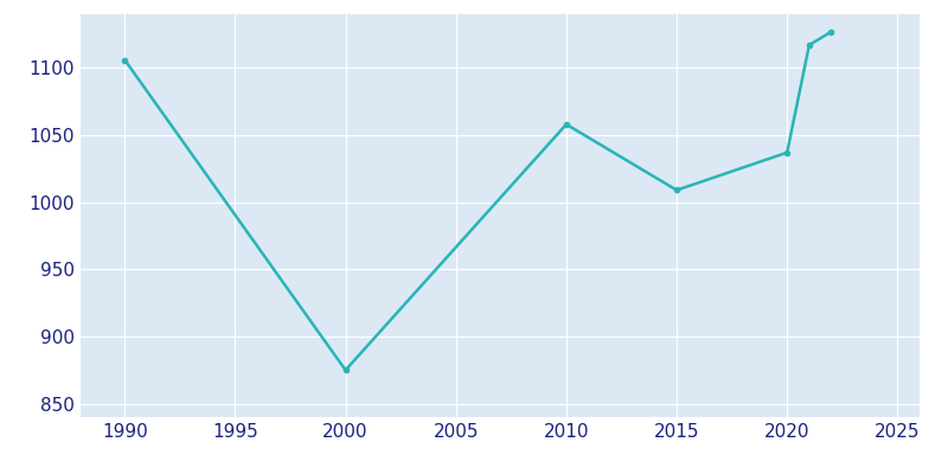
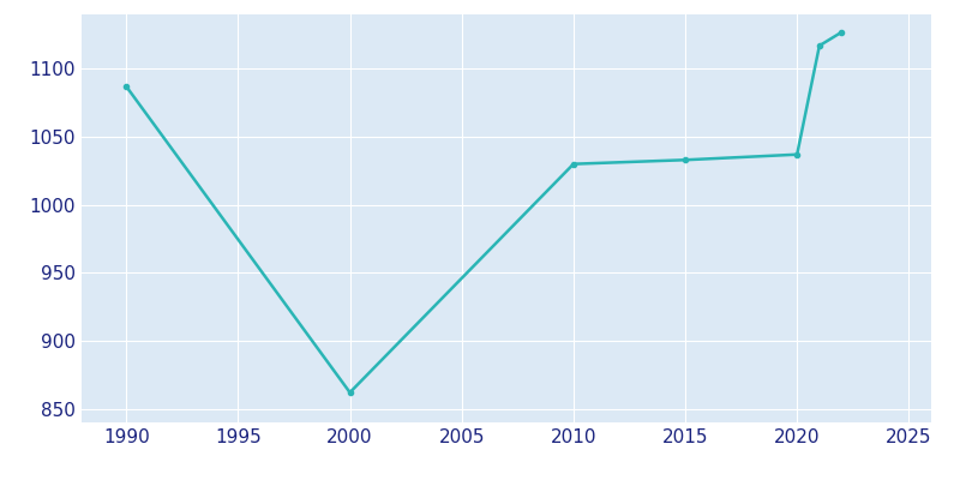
1990: 1106 -> 1087
2000: 875 -> 862
2010: 1058 -> 1030
2015: 1009 -> 1033
